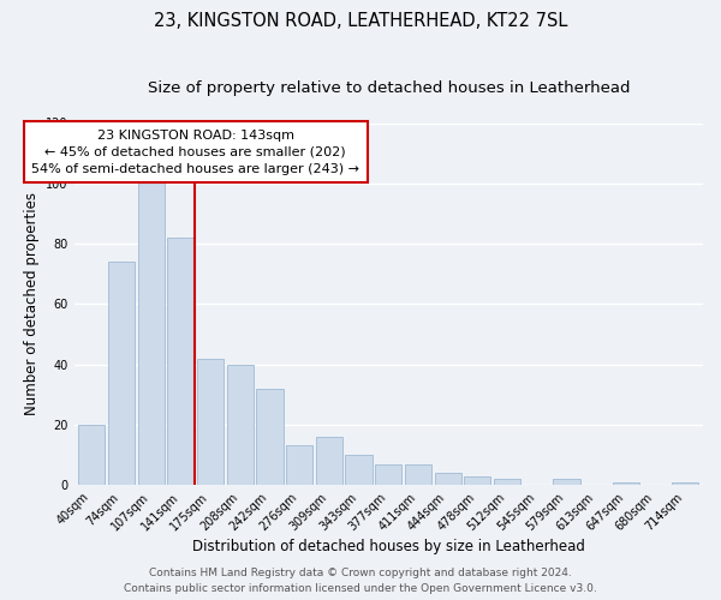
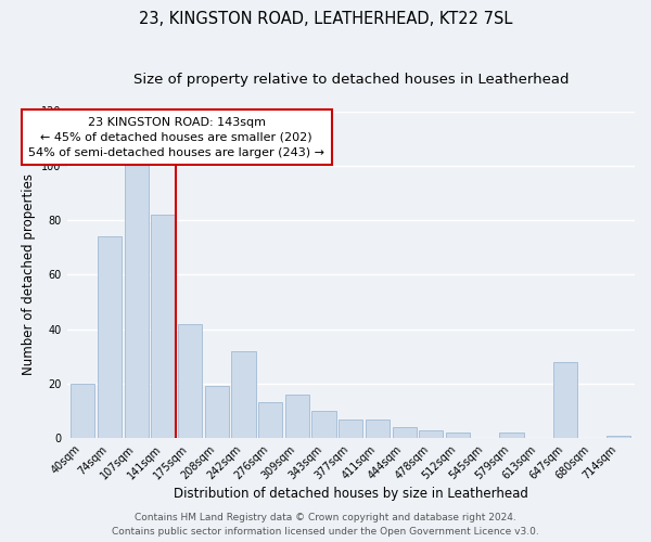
208sqm: 40 -> 19
647sqm: 1 -> 28
